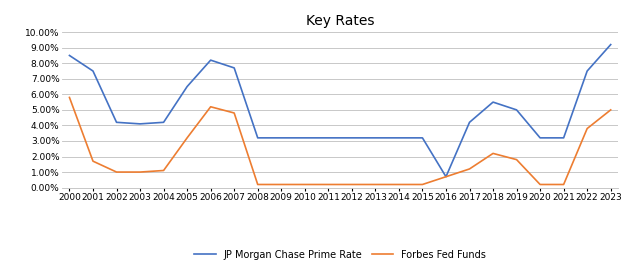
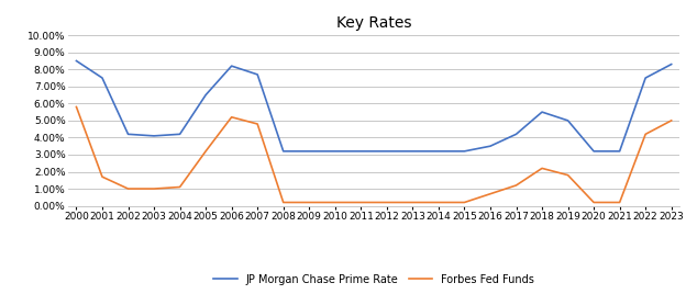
JP Morgan Chase Prime Rate/2016: 0.7% -> 3.5%
Forbes Fed Funds/2022: 3.8% -> 4.2%
JP Morgan Chase Prime Rate/2023: 9.2% -> 8.3%
